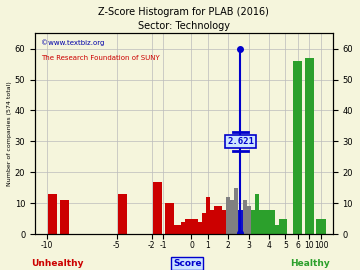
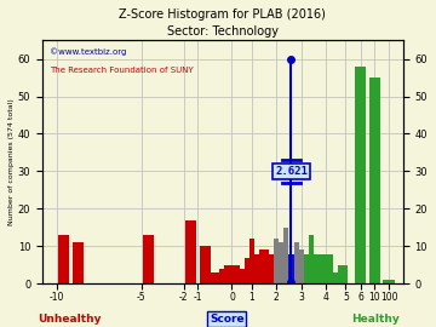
6: 56 -> 58
10: 57 -> 55
100: 5 -> 1
